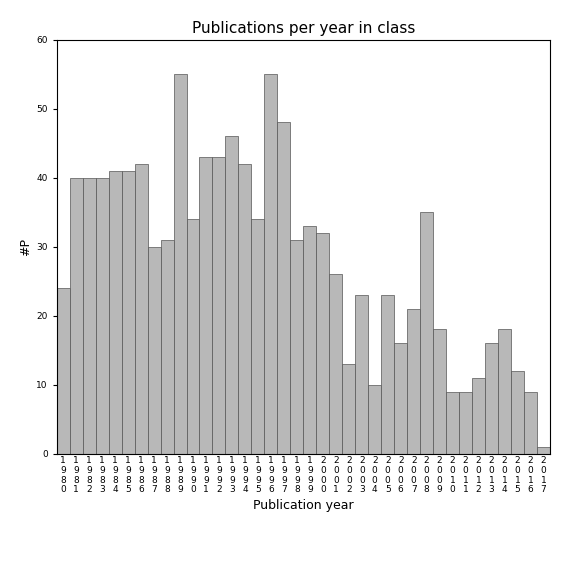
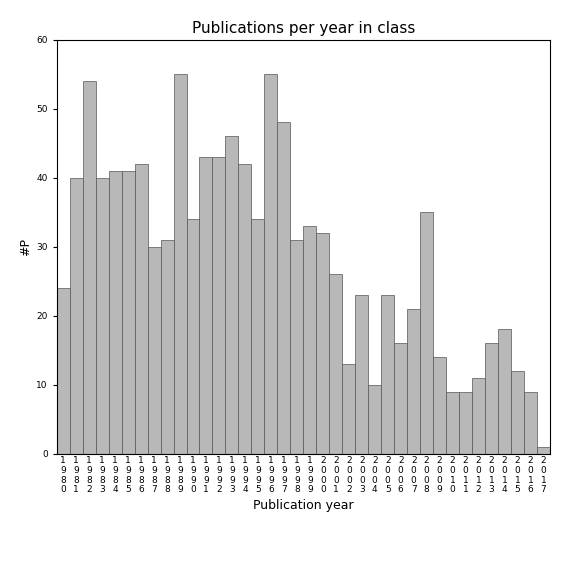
1 9 8 2: 40 -> 54
2 0 0 9: 18 -> 14
